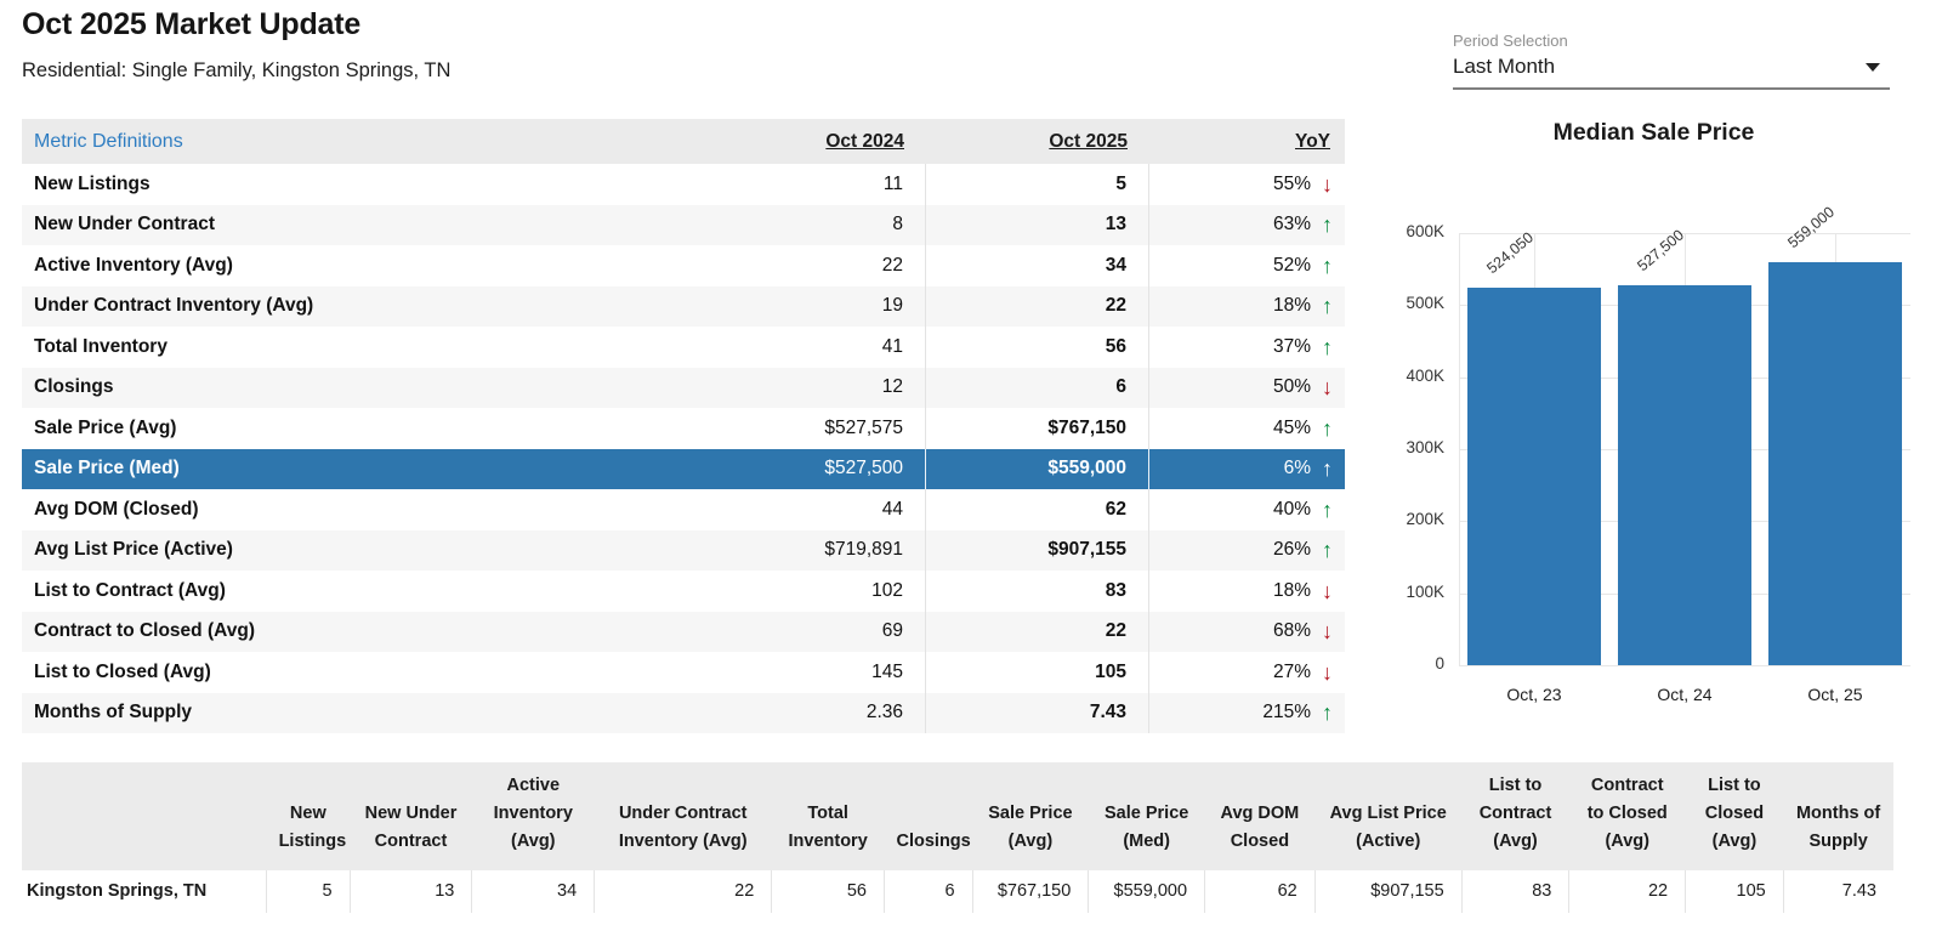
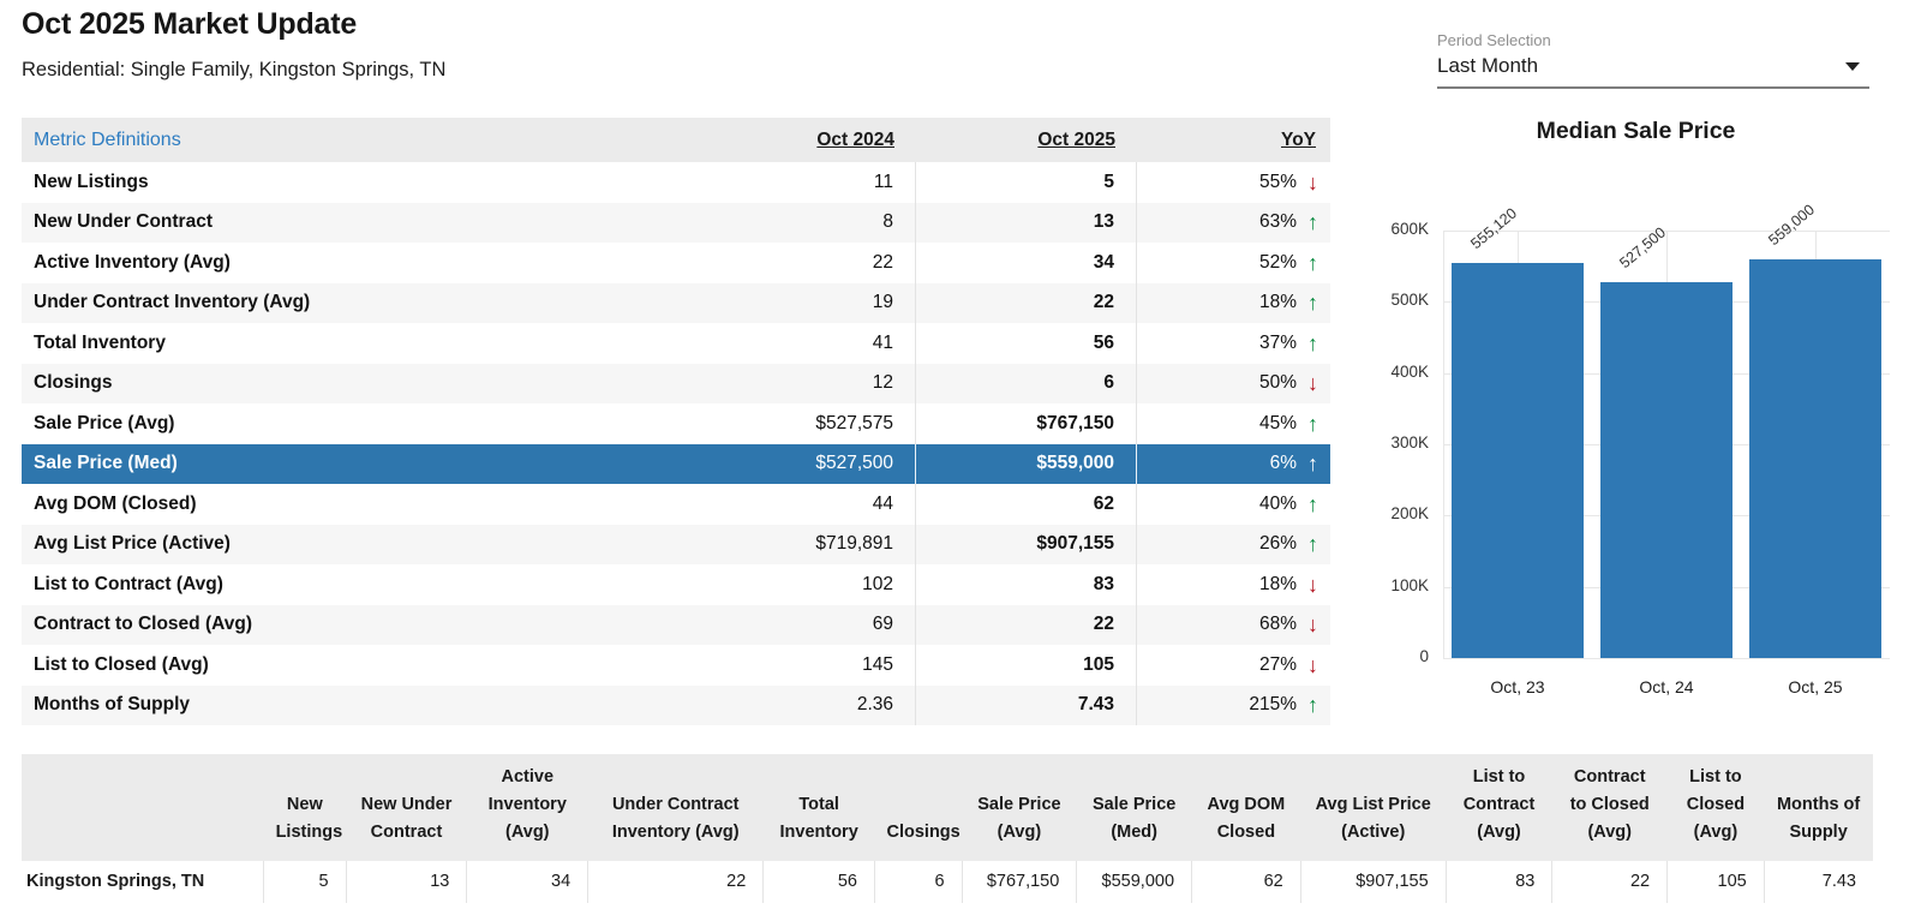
Oct, 23: 524,050 -> 555,120
